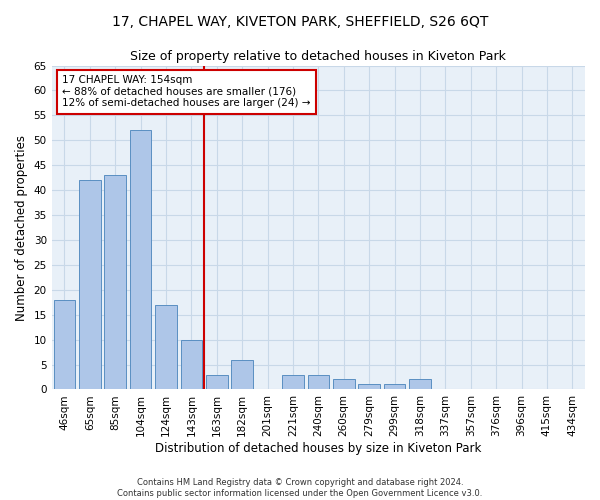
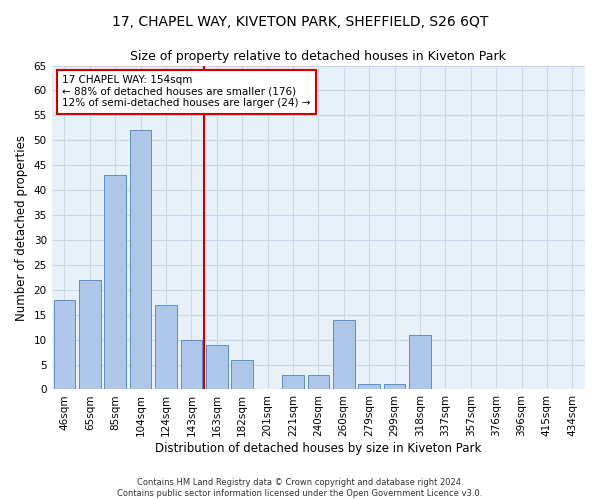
65sqm: 42 -> 22
163sqm: 3 -> 9
260sqm: 2 -> 14
318sqm: 2 -> 11
